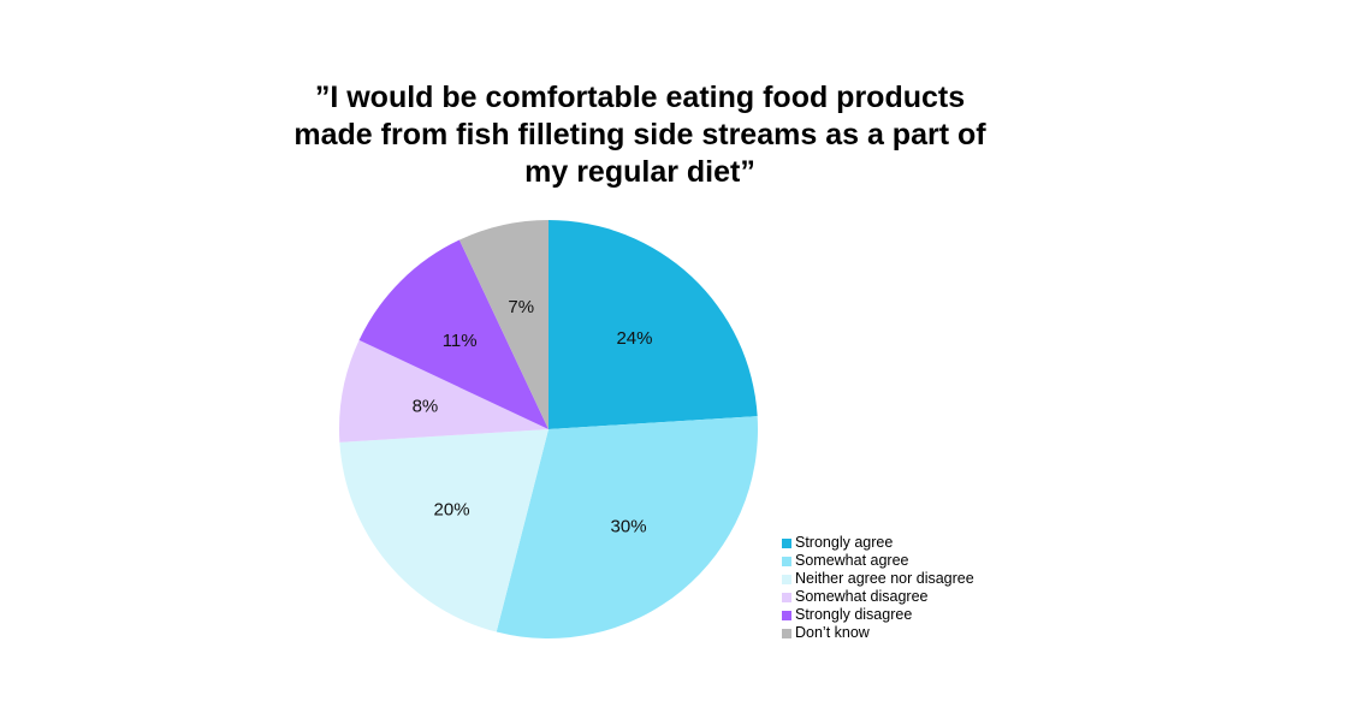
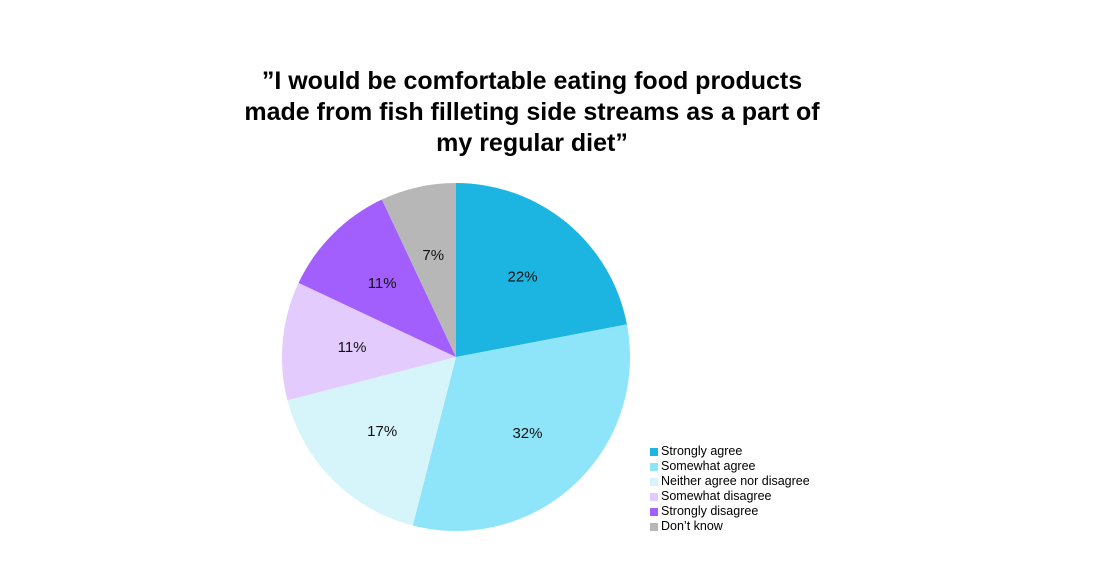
Strongly agree: 24% -> 22%
Somewhat agree: 30% -> 32%
Neither agree nor disagree: 20% -> 17%
Somewhat disagree: 8% -> 11%
